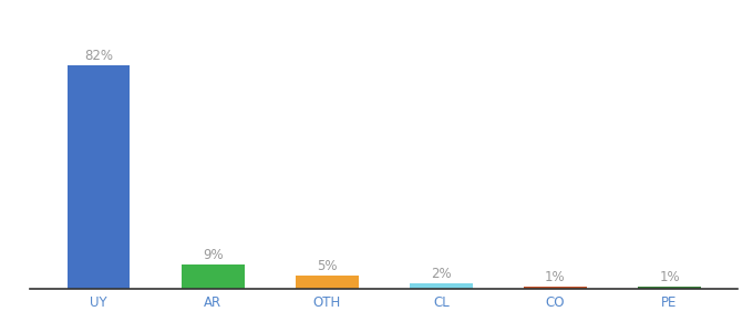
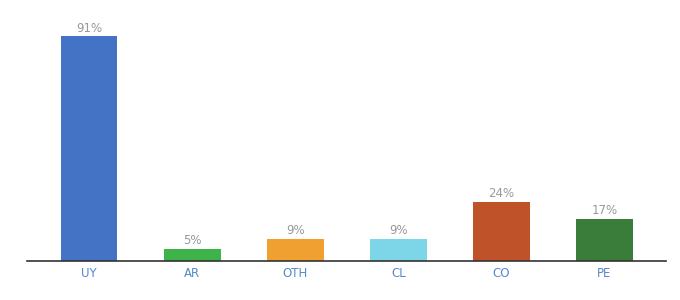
UY: 82% -> 91%
AR: 9% -> 5%
OTH: 5% -> 9%
CL: 2% -> 9%
CO: 1% -> 24%
PE: 1% -> 17%
